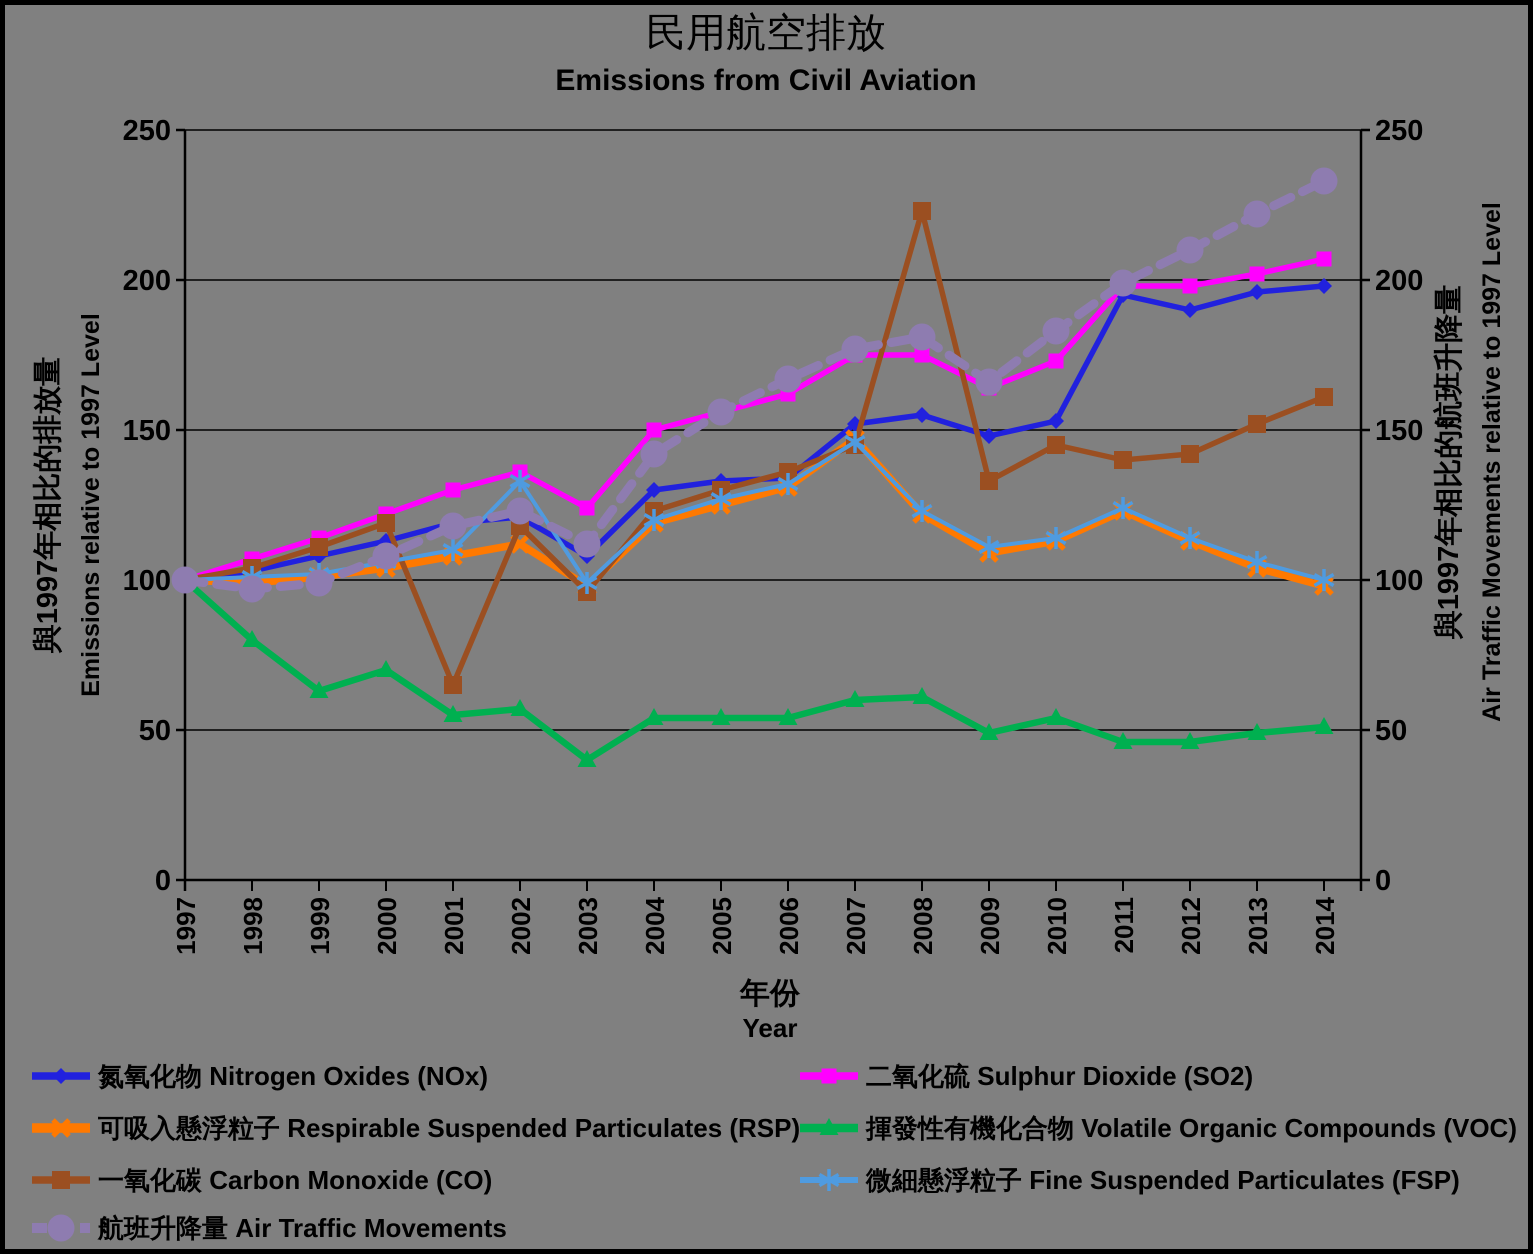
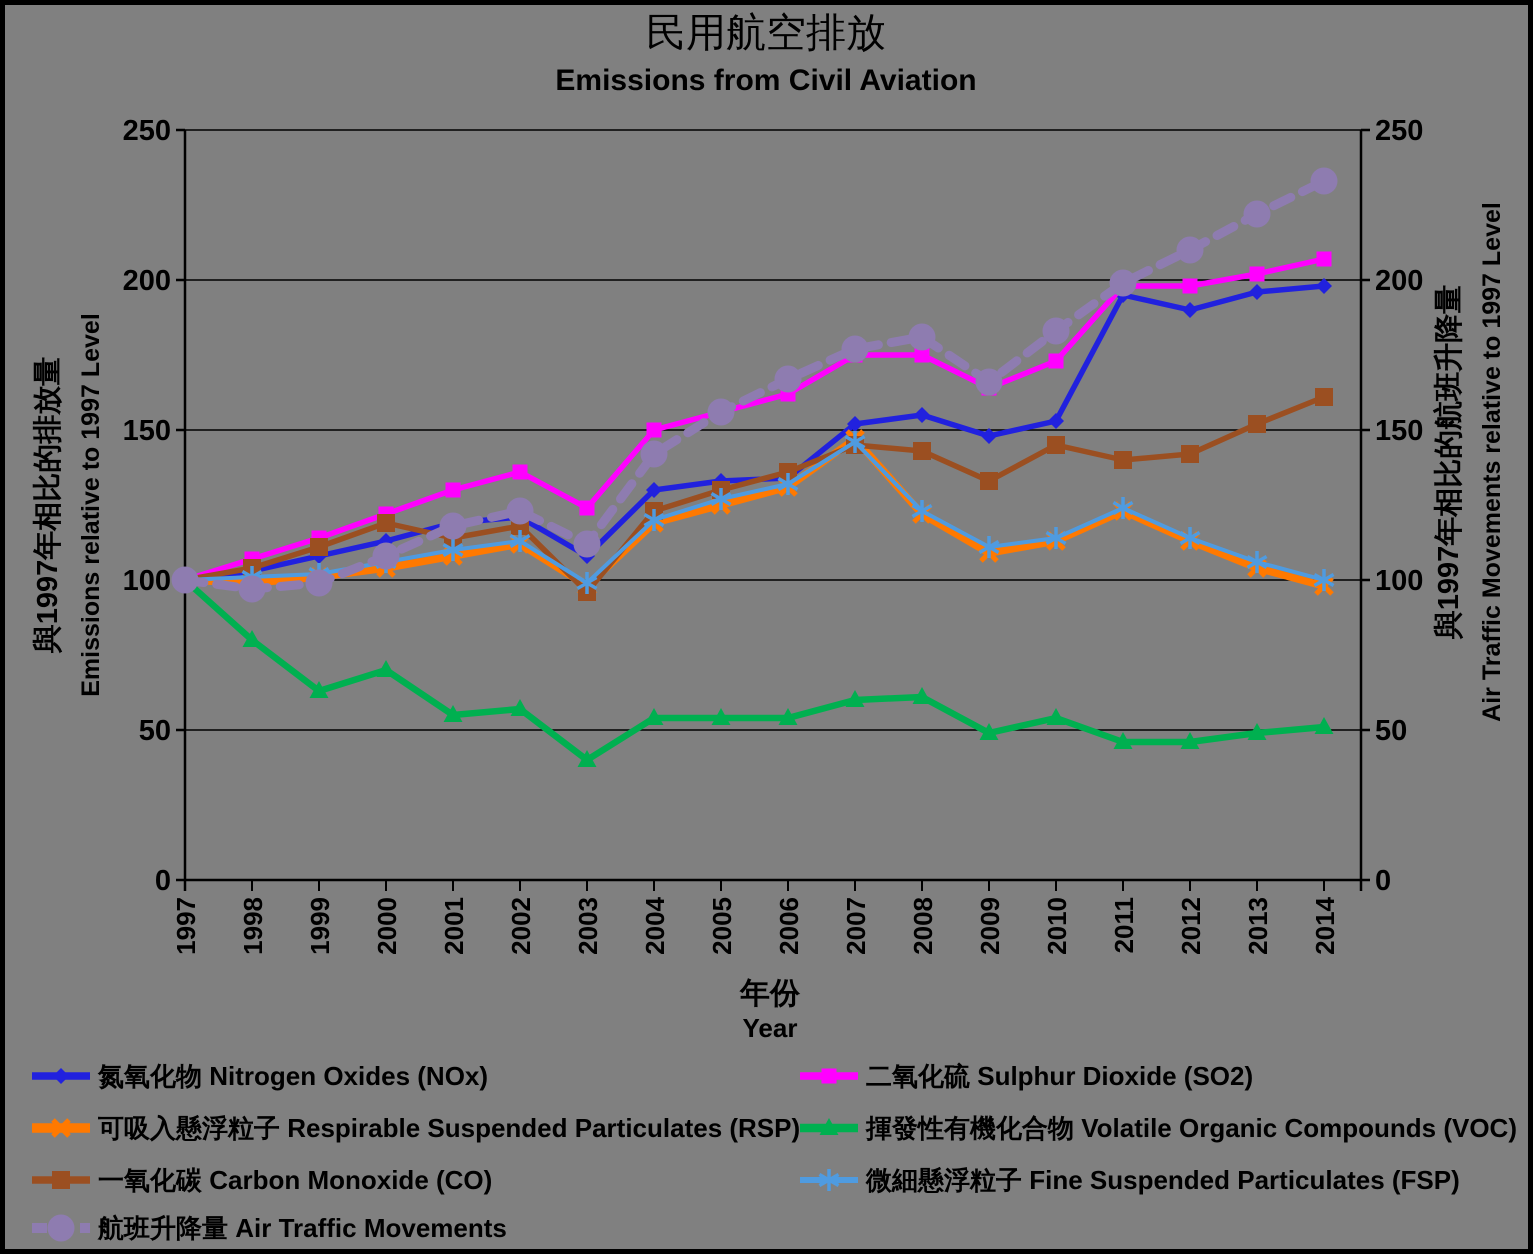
一氧化碳 Carbon Monoxide (CO)/2001: 65 -> 114
微細懸浮粒子 Fine Suspended Particulates (FSP)/2002: 133 -> 113
一氧化碳 Carbon Monoxide (CO)/2008: 223 -> 143
